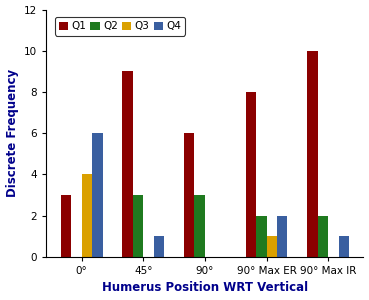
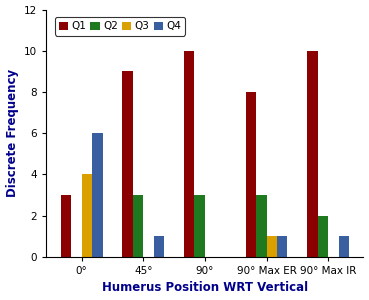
Q1/90°: 6 -> 10
Q2/90° Max ER: 2 -> 3
Q4/90° Max ER: 2 -> 1
